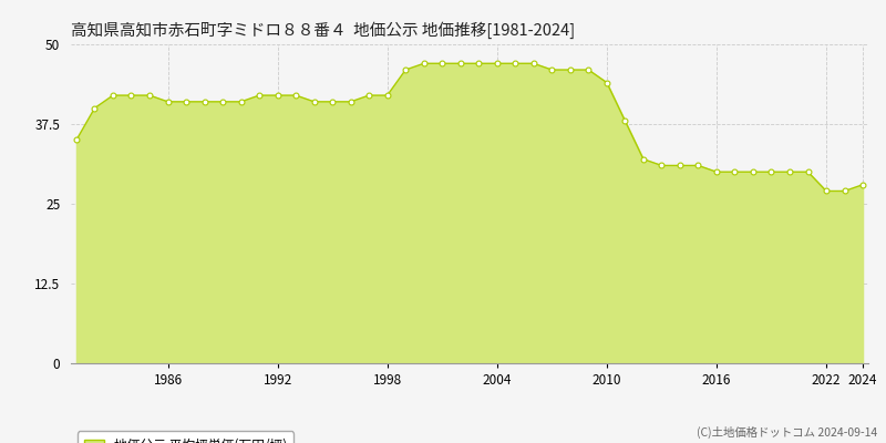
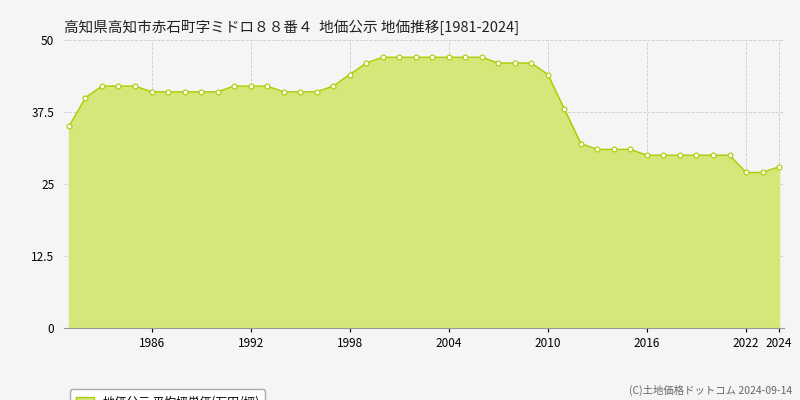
1998: 42 -> 44
